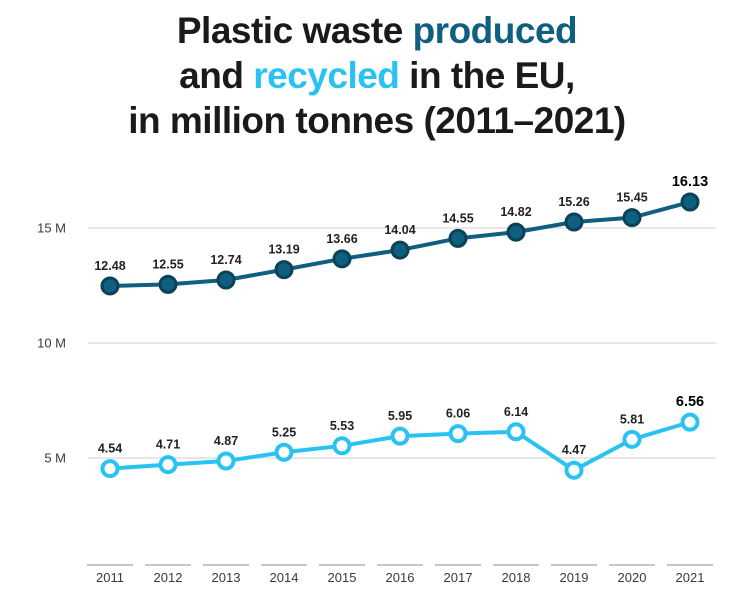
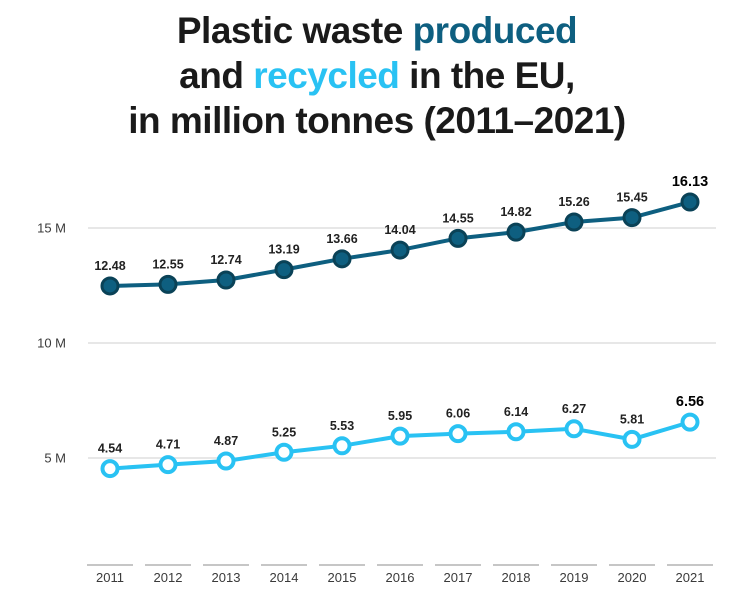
recycled/2019: 4.47 -> 6.27
